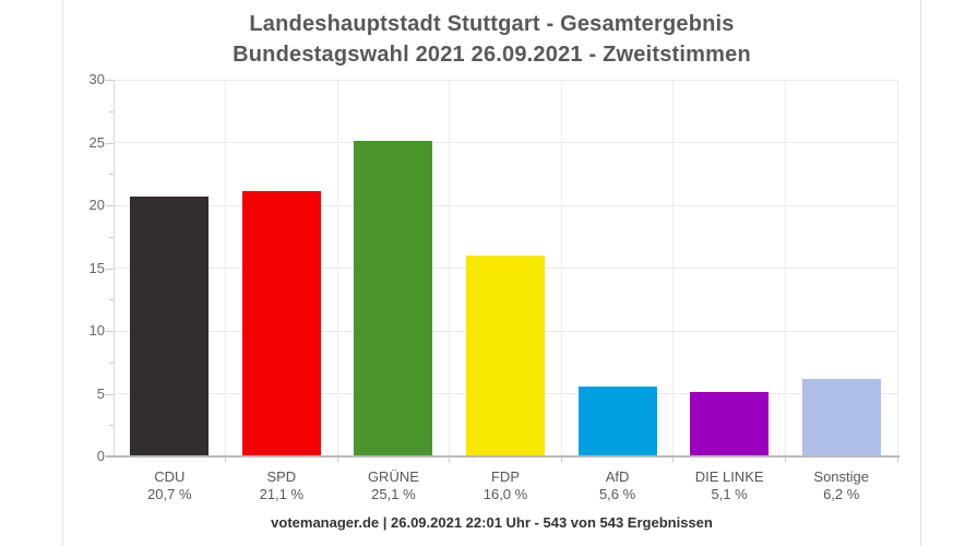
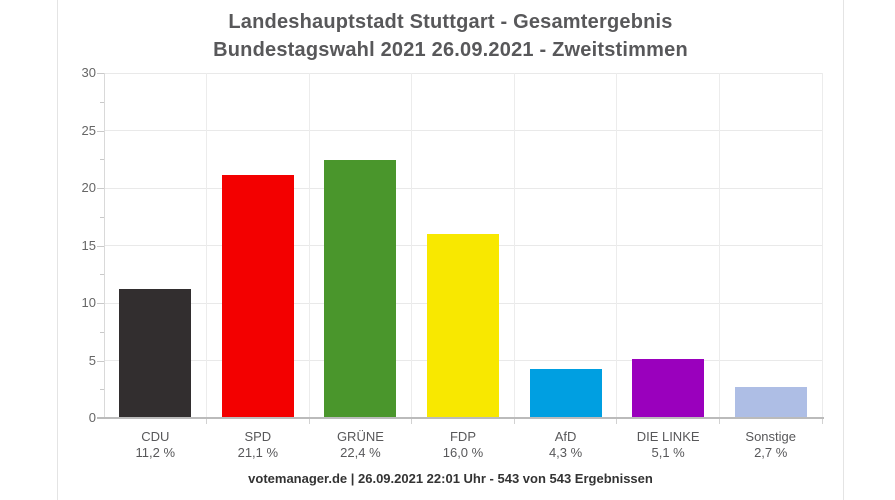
CDU: 20,7 -> 11,2
GRÜNE: 25,1 -> 22,4
AfD: 5,6 -> 4,3
Sonstige: 6,2 -> 2,7
